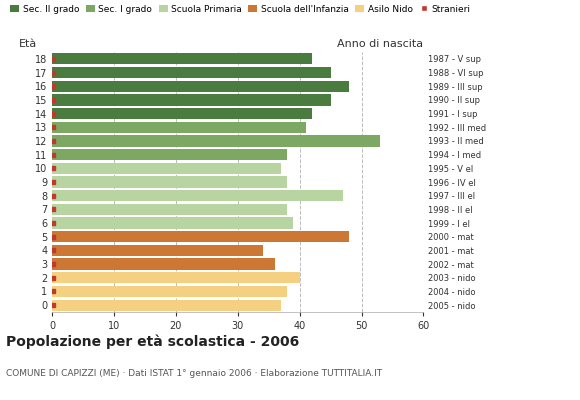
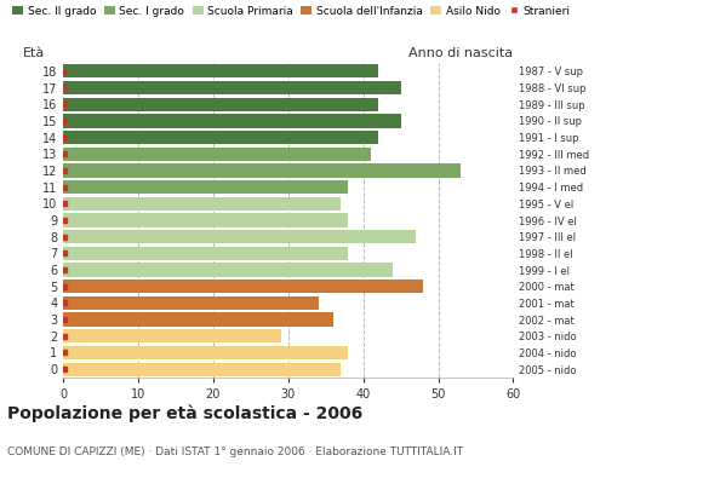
16: 48 -> 42
6: 39 -> 44
2: 40 -> 29
